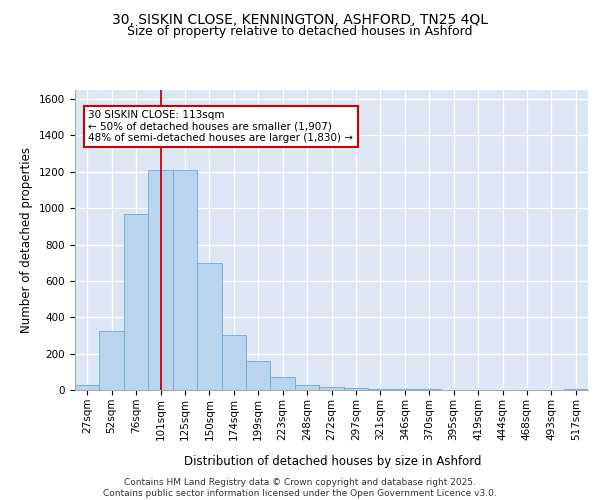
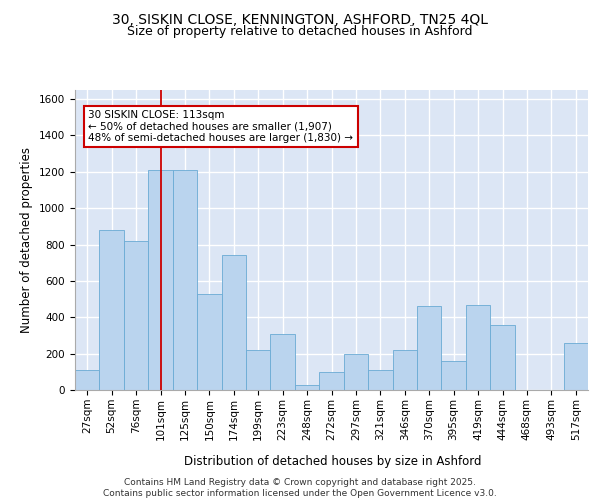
27sqm: 20 -> 110
52sqm: 320 -> 880
76sqm: 970 -> 820
150sqm: 700 -> 530
174sqm: 300 -> 740
199sqm: 160 -> 220
223sqm: 70 -> 310
272sqm: 20 -> 100
297sqm: 10 -> 200
321sqm: 10 -> 110
346sqm: 0 -> 220
370sqm: 0 -> 460
395sqm: 0 -> 160
419sqm: 0 -> 470
444sqm: 0 -> 360
517sqm: 10 -> 260
